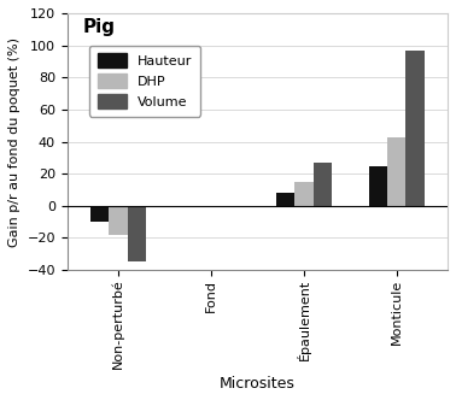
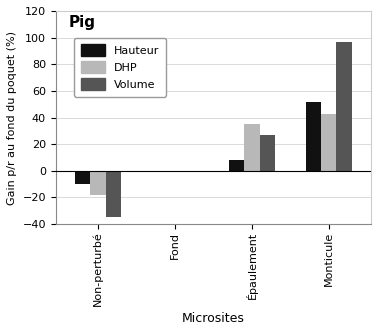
DHP/Épaulement: 15 -> 35
Hauteur/Monticule: 25 -> 52
